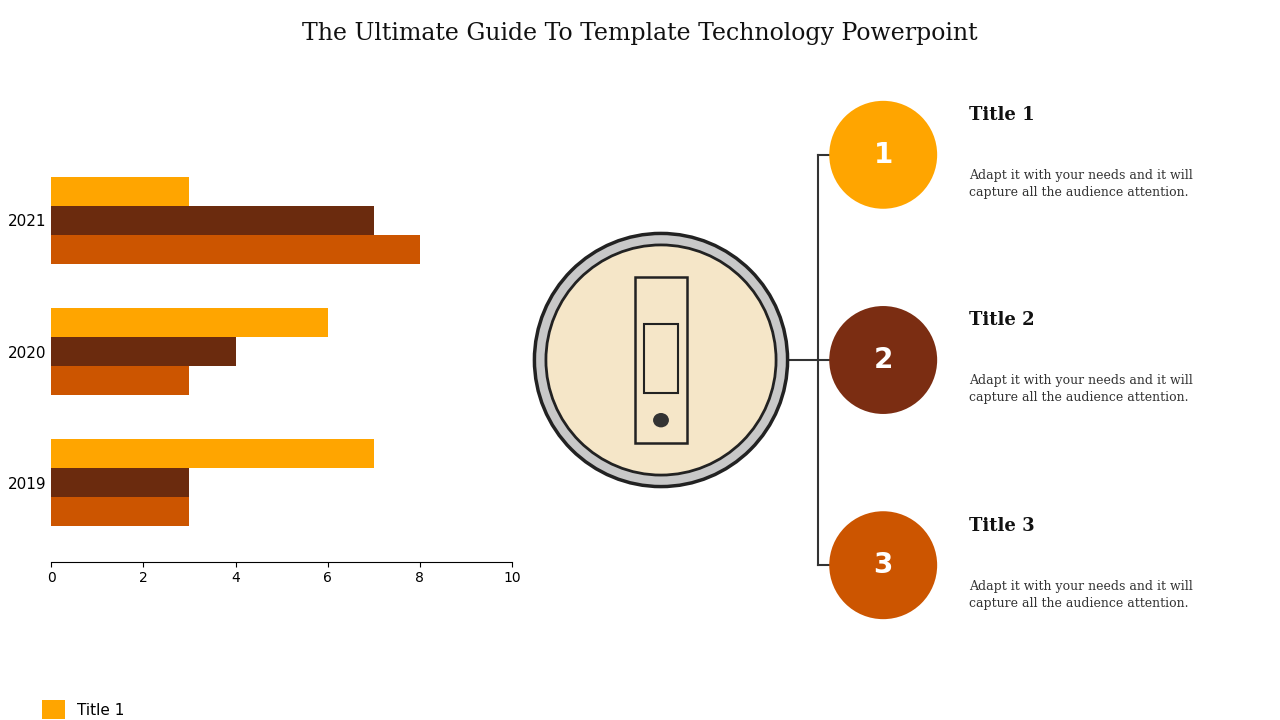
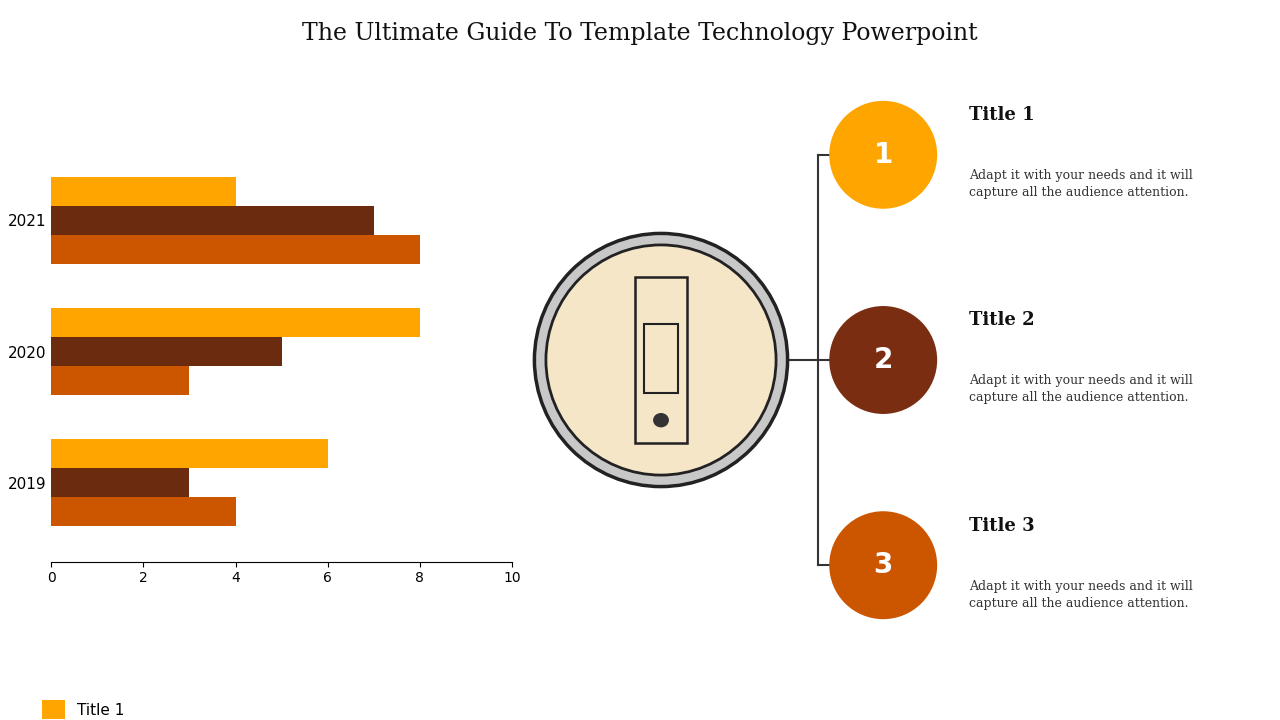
Title 1/2021: 3 -> 4
Title 1/2020: 6 -> 8
Title 2/2020: 4 -> 5
Title 1/2019: 7 -> 6
Title 3/2019: 3 -> 4
